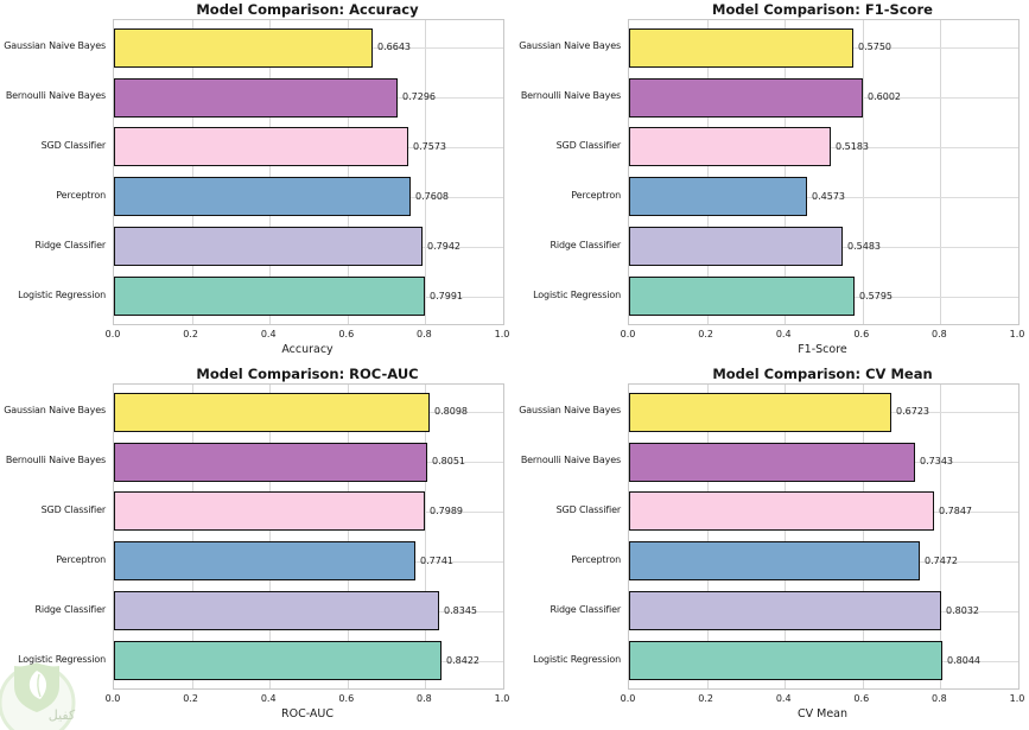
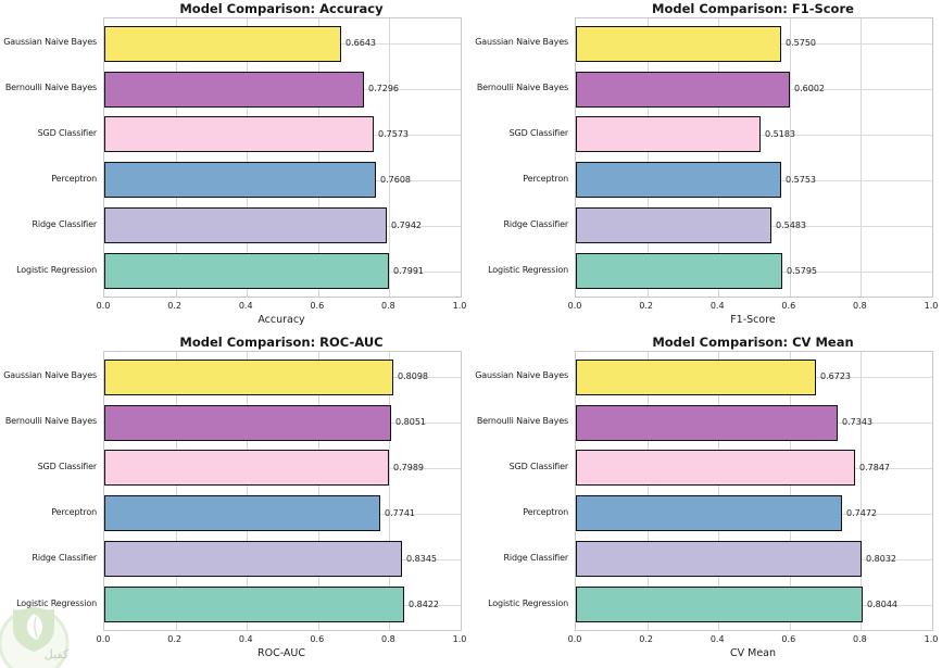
Model Comparison: F1-Score/Perceptron: 0.4573 -> 0.5753
